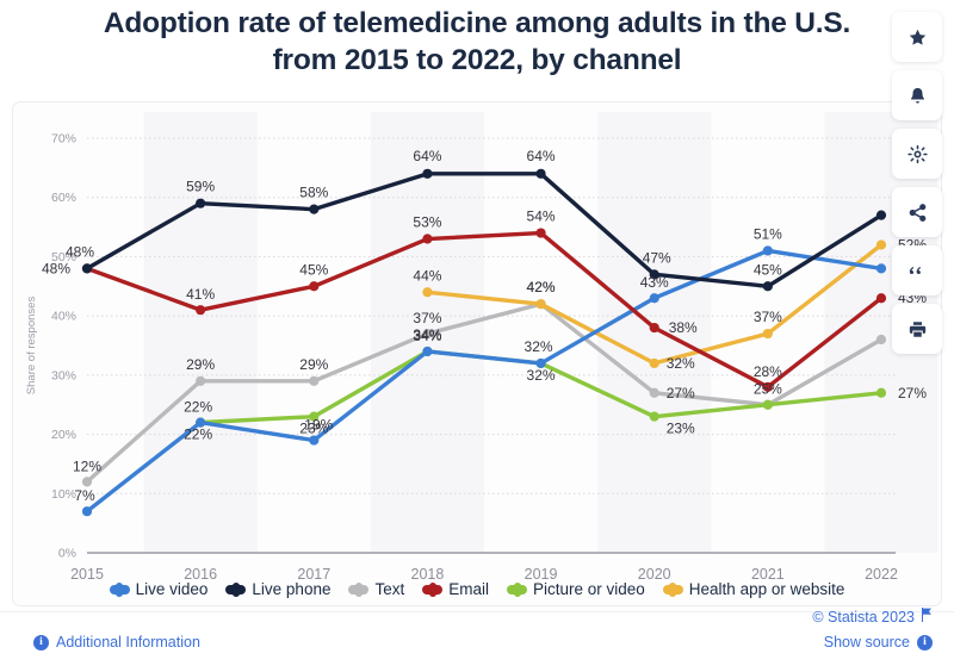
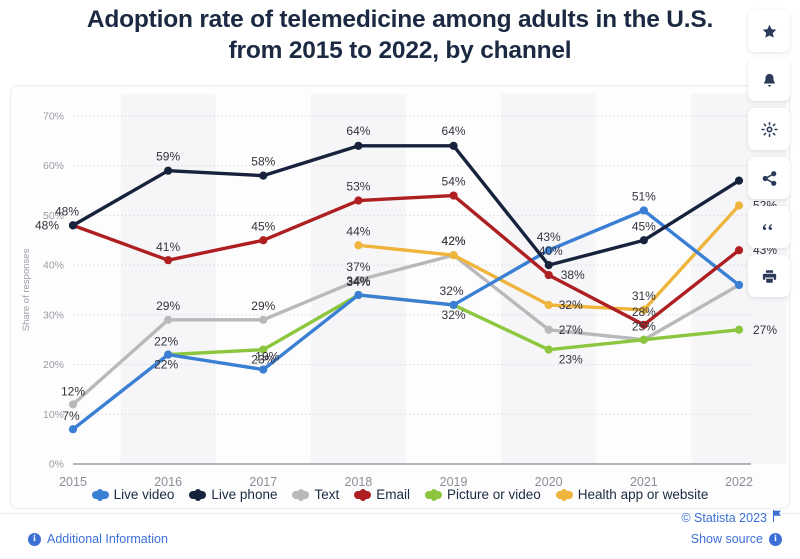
Live phone/2020: 47% -> 40%
Health app or website/2021: 37% -> 31%
Live video/2022: 48% -> 36%
